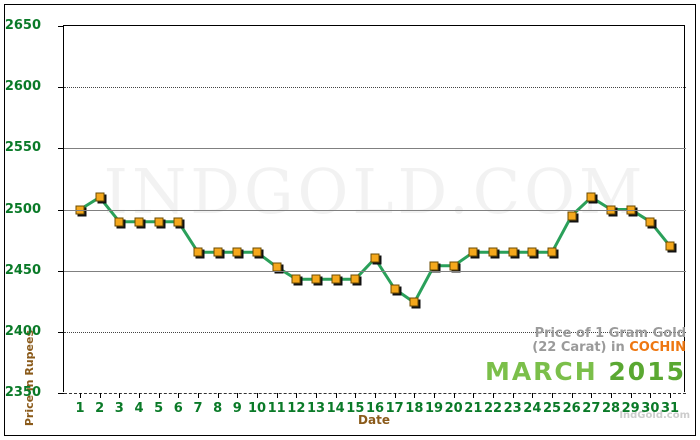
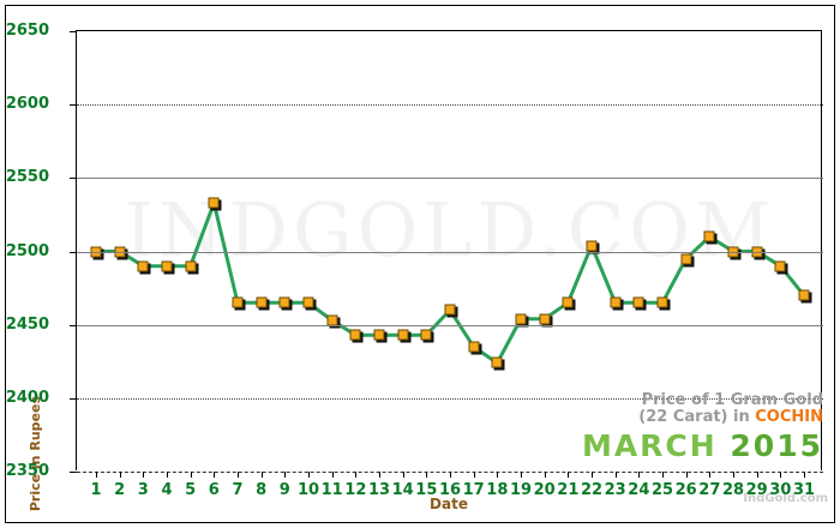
2: 2510 -> 2500
6: 2490 -> 2533
22: 2465 -> 2504
